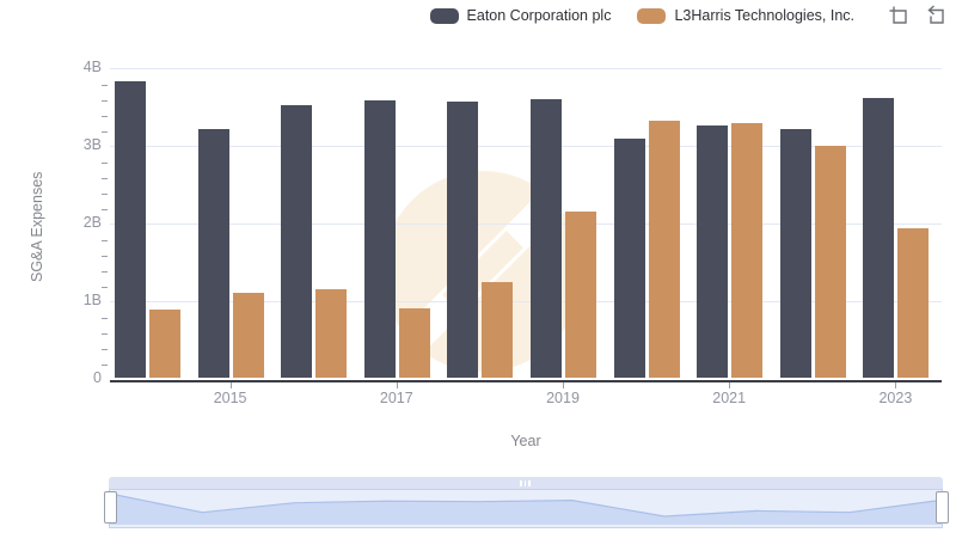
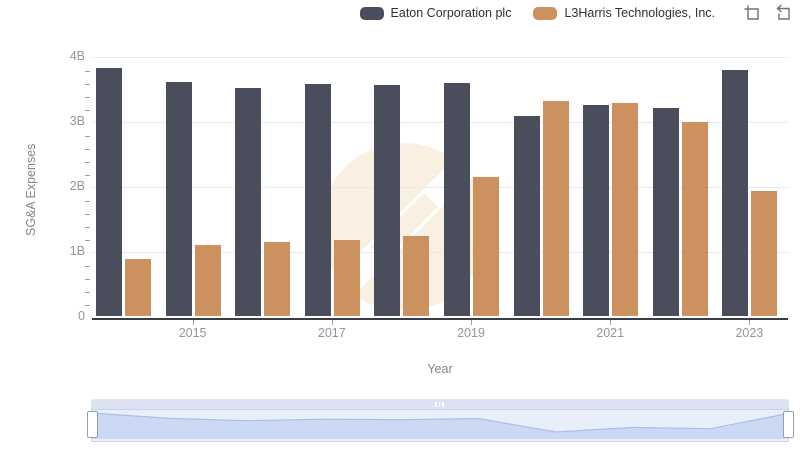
Eaton Corporation plc/2015: 3.2B -> 3.6B
L3Harris Technologies, Inc./2017: 0.9B -> 1.2B
Eaton Corporation plc/2023: 3.6B -> 3.8B
